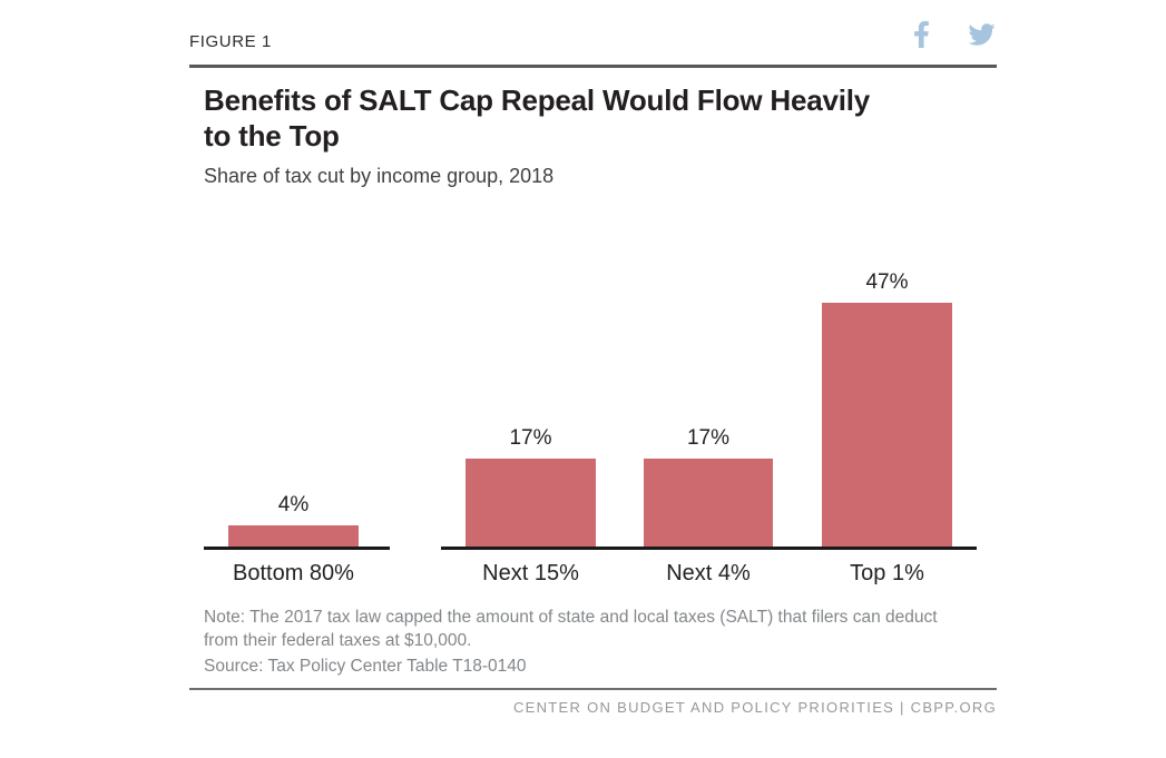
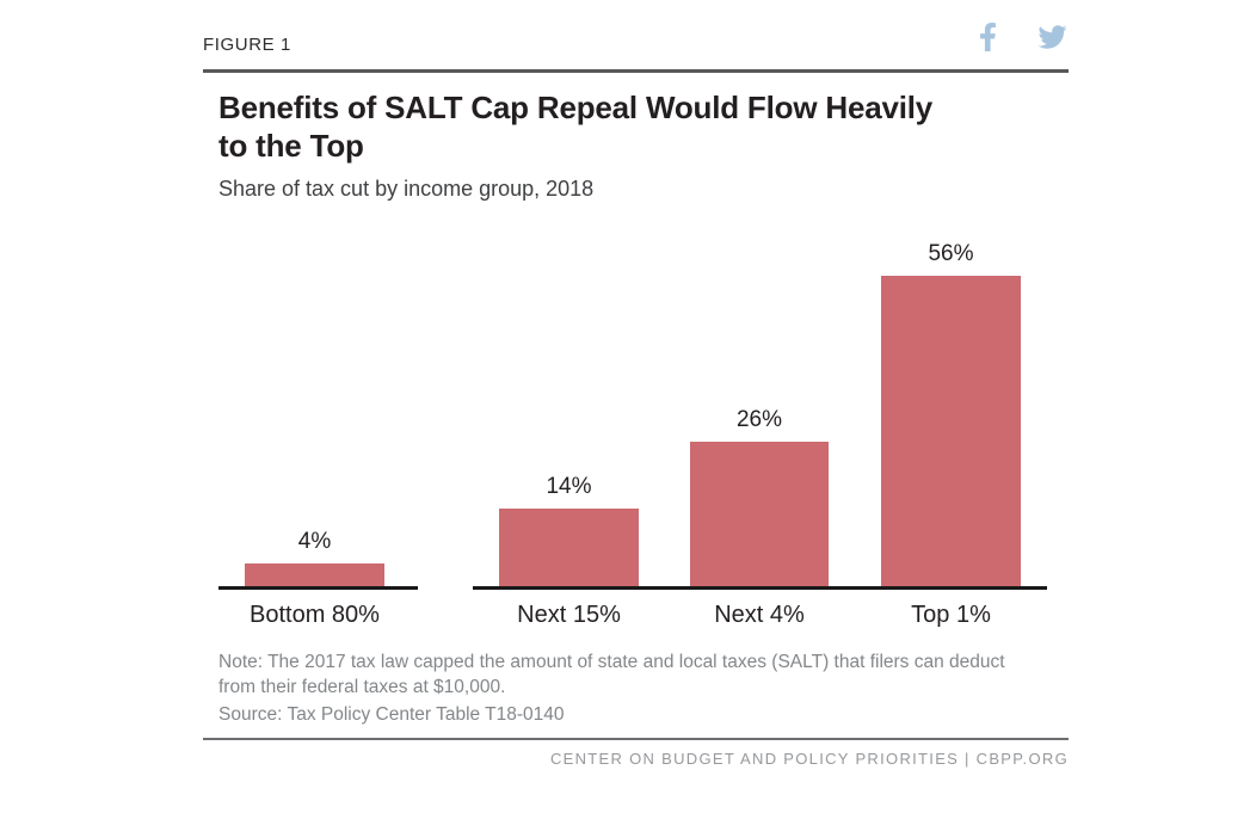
Next 15%: 17% -> 14%
Next 4%: 17% -> 26%
Top 1%: 47% -> 56%
